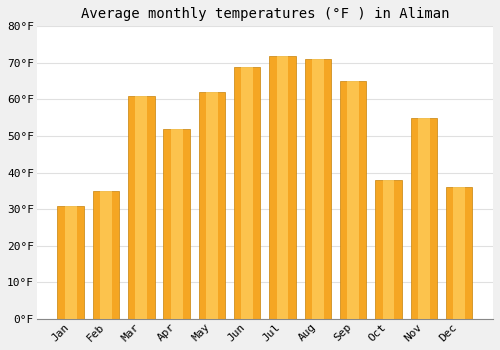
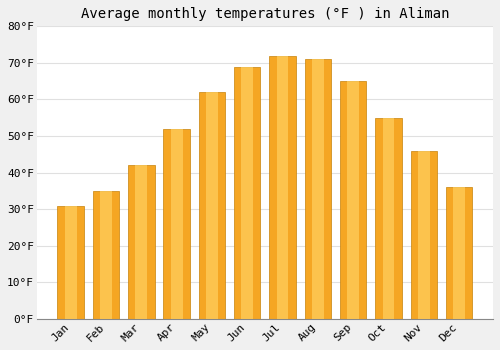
Mar: 61°F -> 42°F
Oct: 38°F -> 55°F
Nov: 55°F -> 46°F
